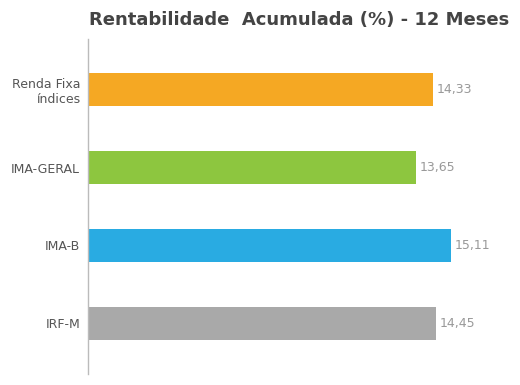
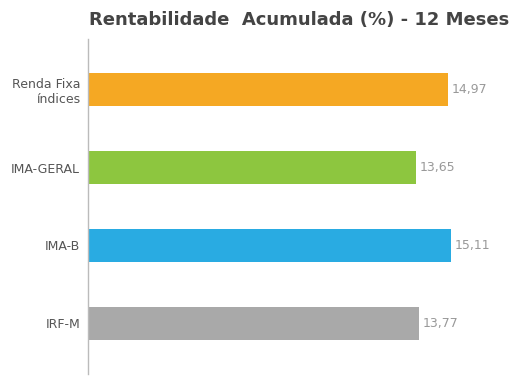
Renda Fixa índices: 14,33 -> 14,97
IRF-M: 14,45 -> 13,77
